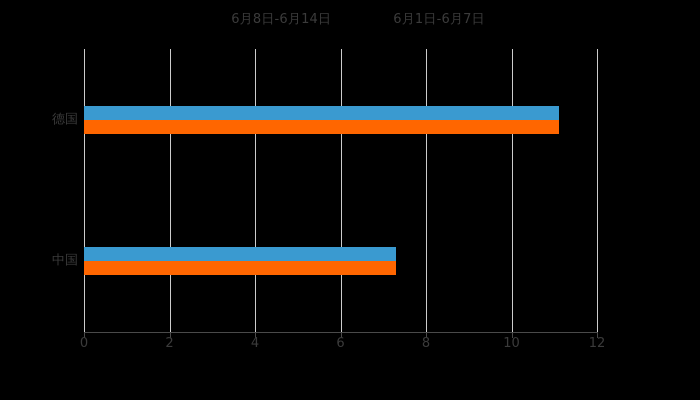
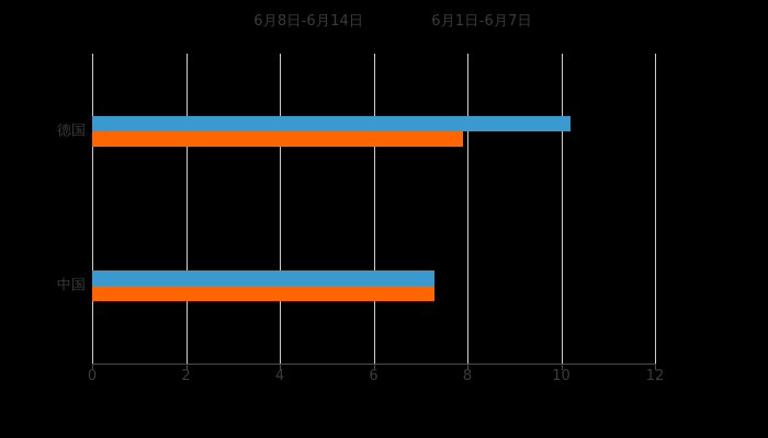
6月8日-6月14日/德国: 11.1 -> 10.2
6月1日-6月7日/德国: 11.1 -> 7.9
